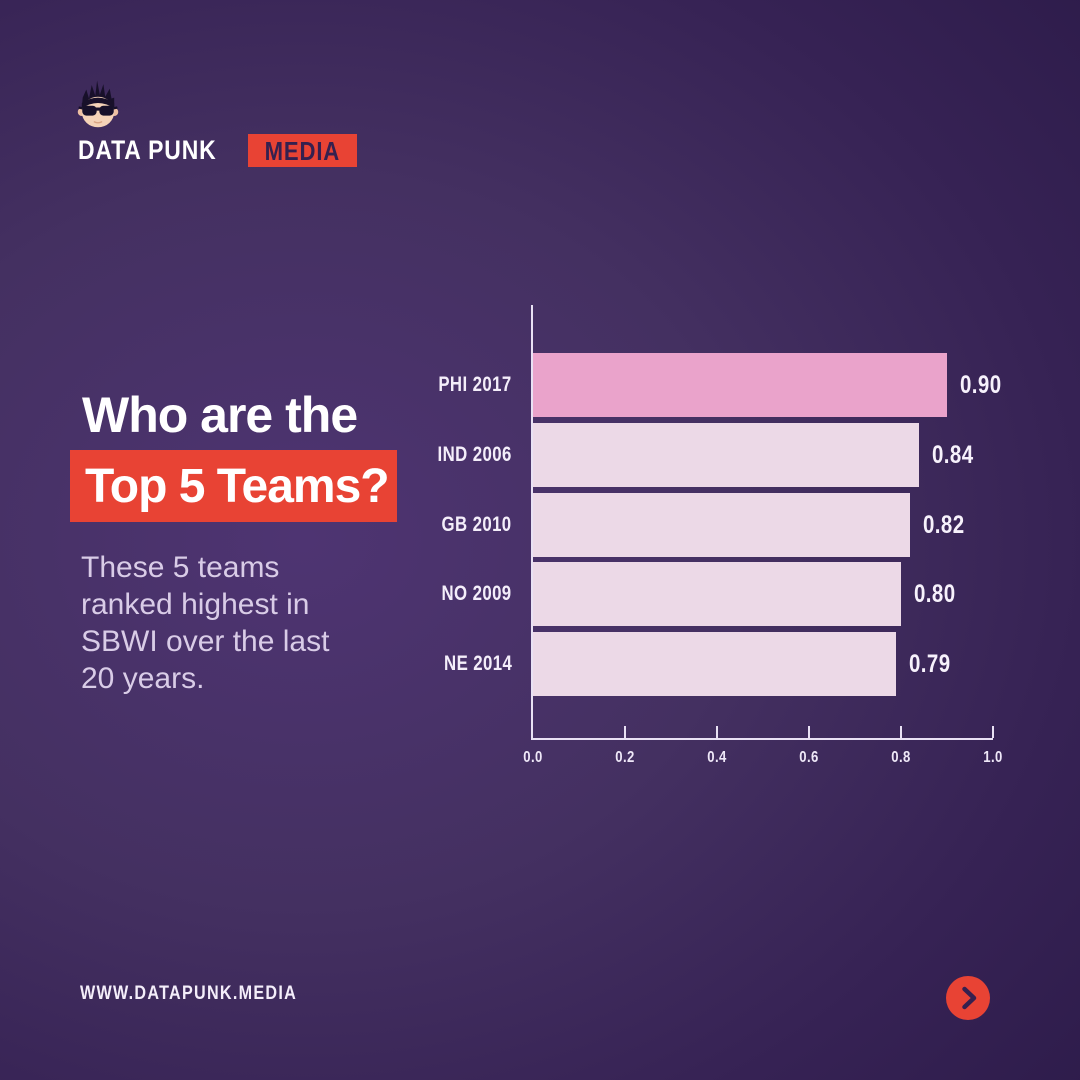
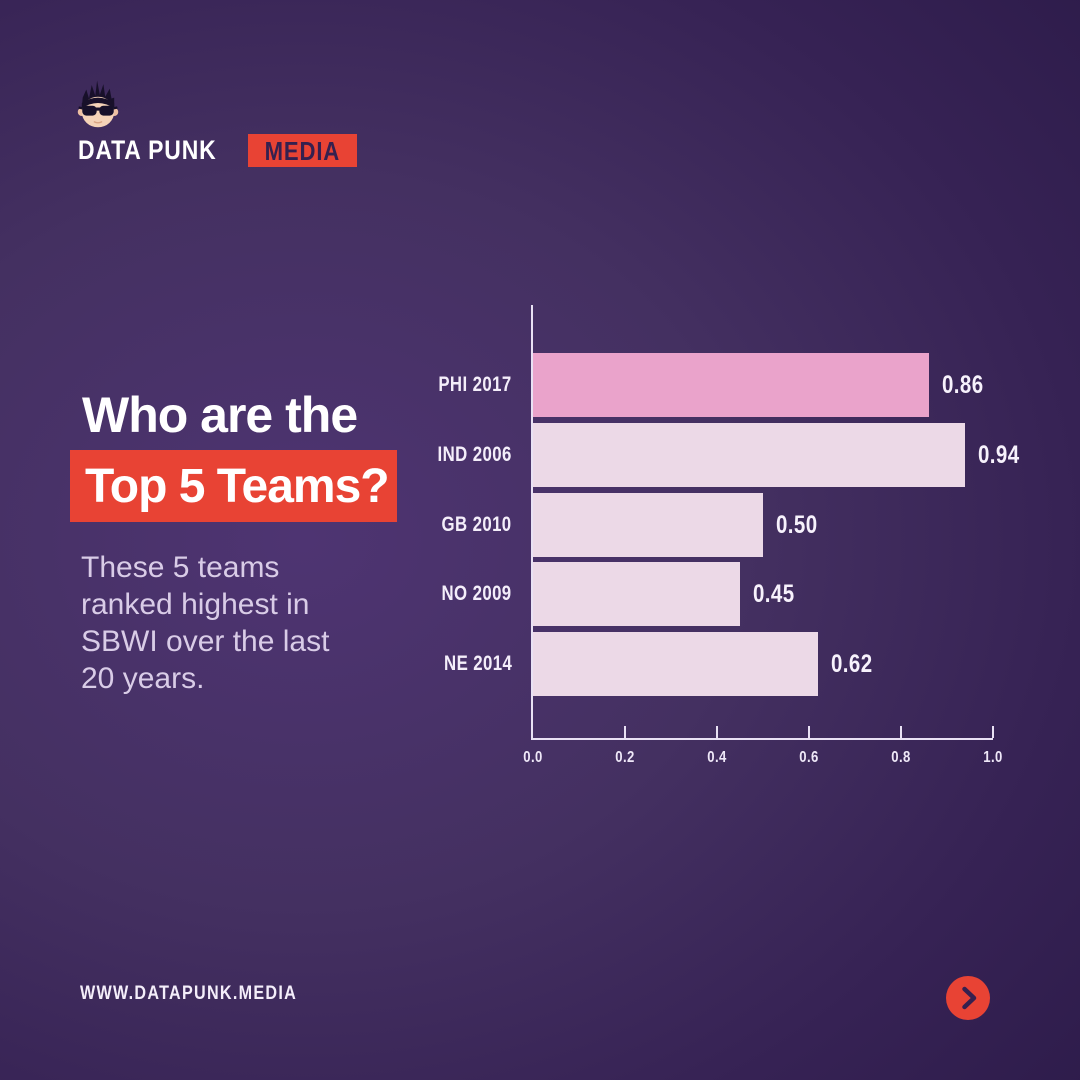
PHI 2017: 0.90 -> 0.86
IND 2006: 0.84 -> 0.94
GB 2010: 0.82 -> 0.50
NO 2009: 0.80 -> 0.45
NE 2014: 0.79 -> 0.62
